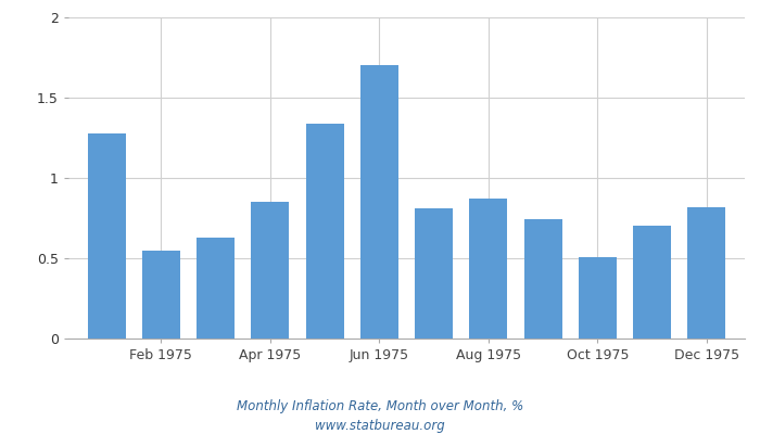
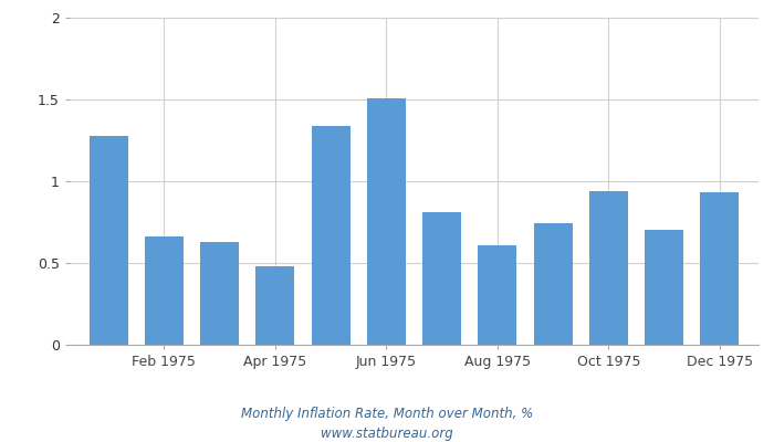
Feb 1975: 0.55 -> 0.66
Apr 1975: 0.85 -> 0.48
Jun 1975: 1.70 -> 1.51
Aug 1975: 0.87 -> 0.61
Oct 1975: 0.51 -> 0.94
Dec 1975: 0.82 -> 0.93
